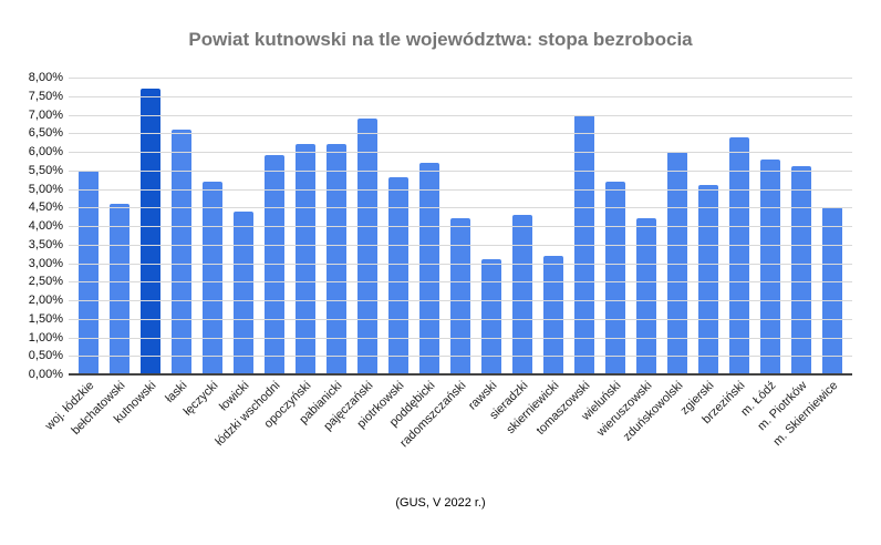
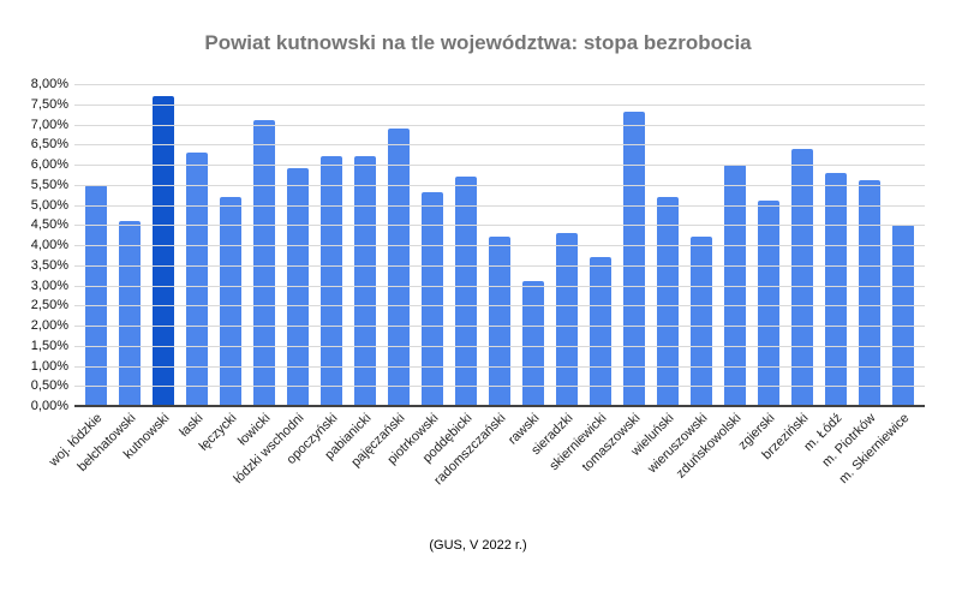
łaski: 6,6% -> 6,3%
łowicki: 4,4% -> 7,1%
skierniewicki: 3,2% -> 3,7%
tomaszowski: 7,0% -> 7,3%
